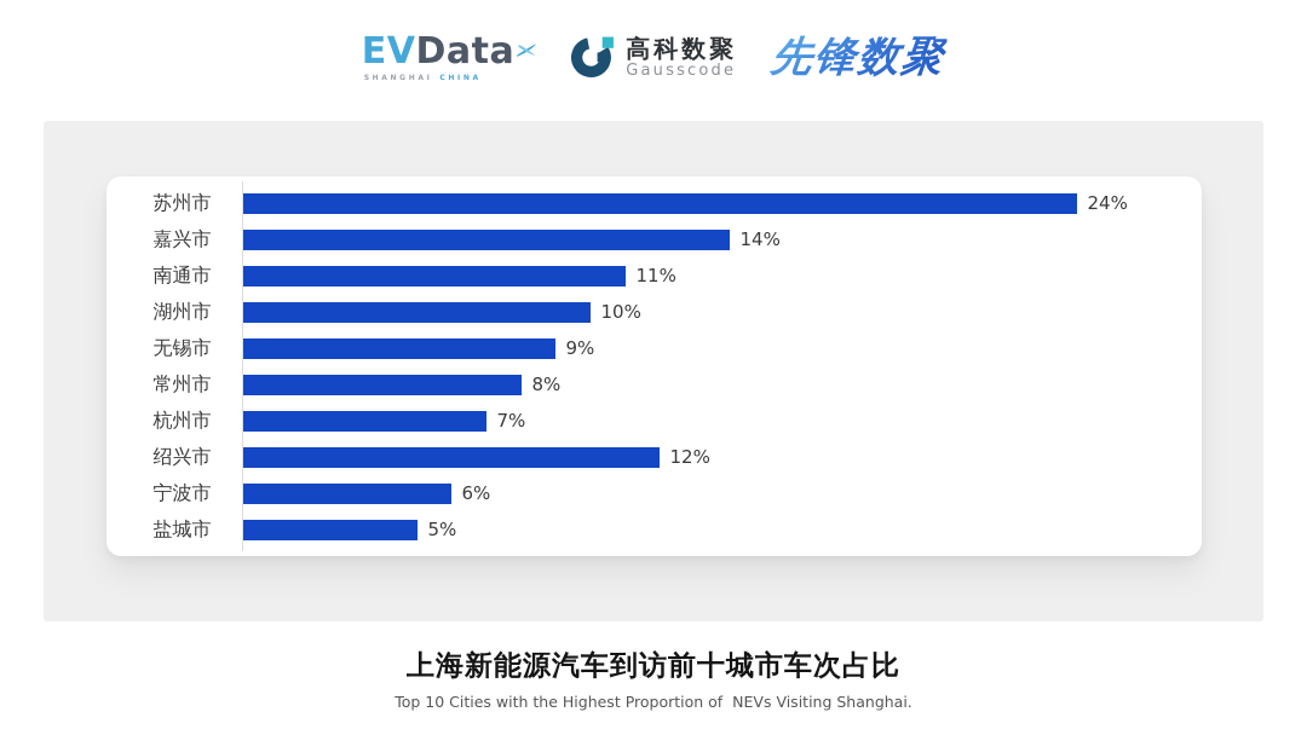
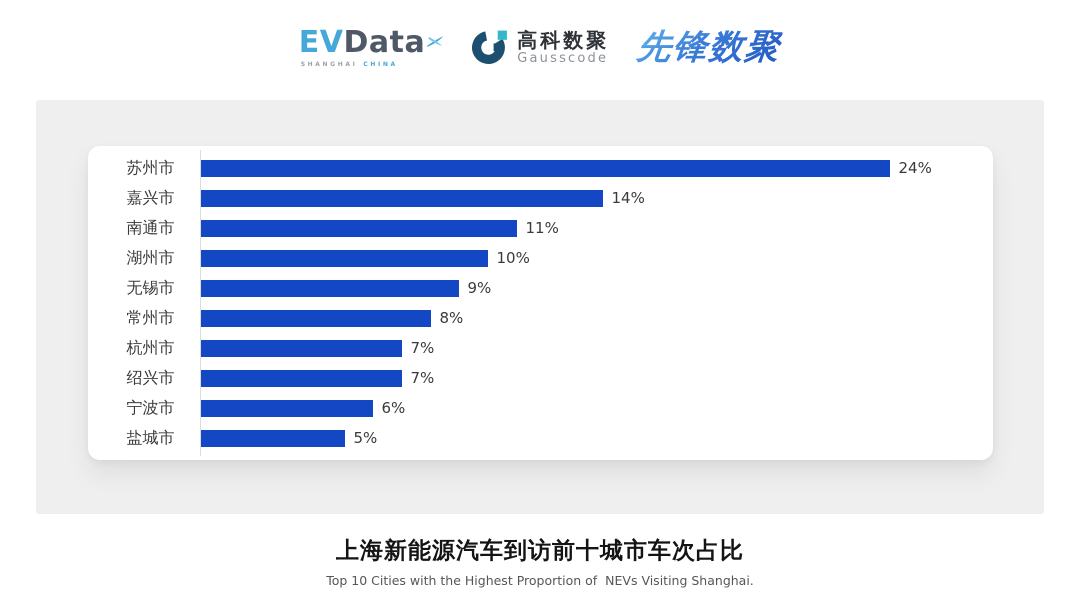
绍兴市: 12% -> 7%
